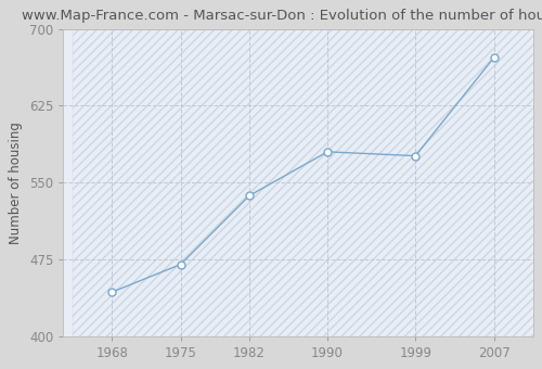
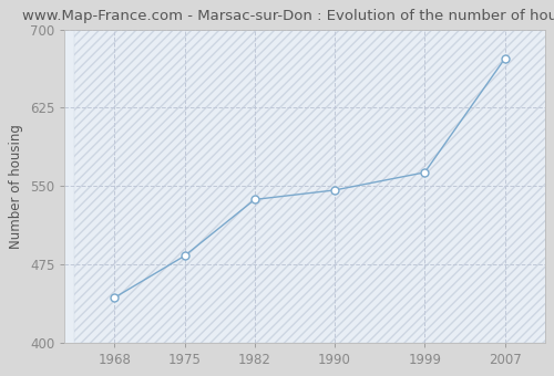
1975: 470 -> 483
1990: 580 -> 546
1999: 576 -> 563
